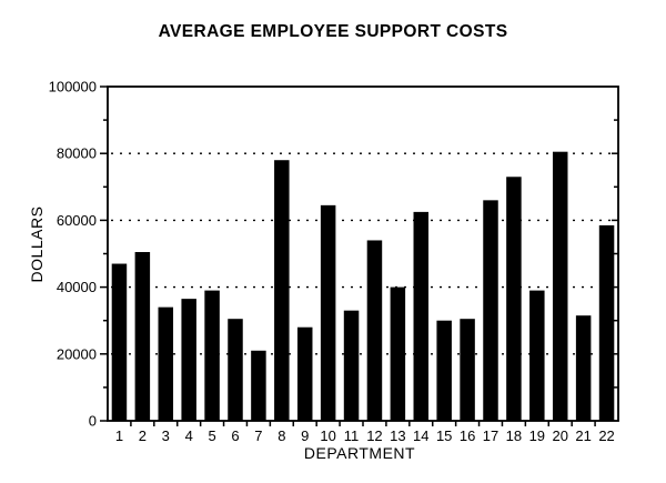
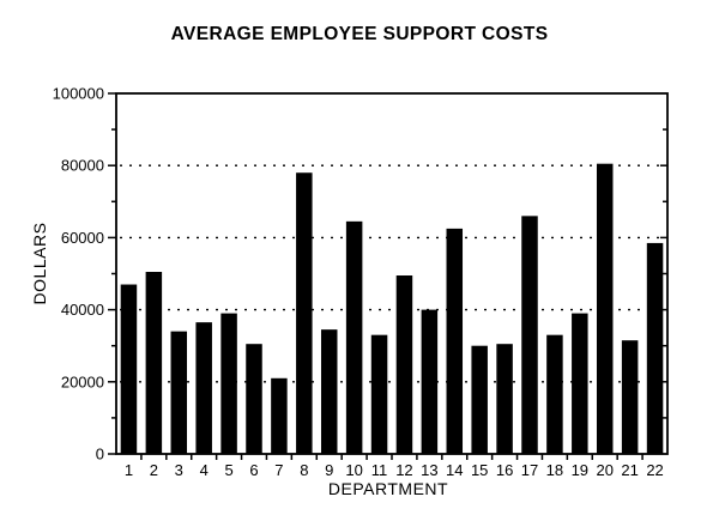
9: 28000 -> 34000
12: 54000 -> 50000
18: 73000 -> 33000
